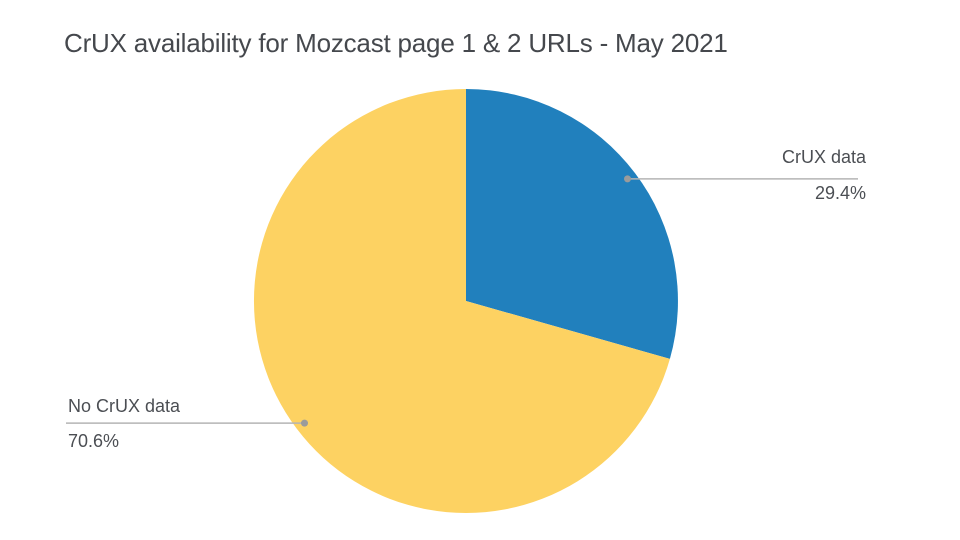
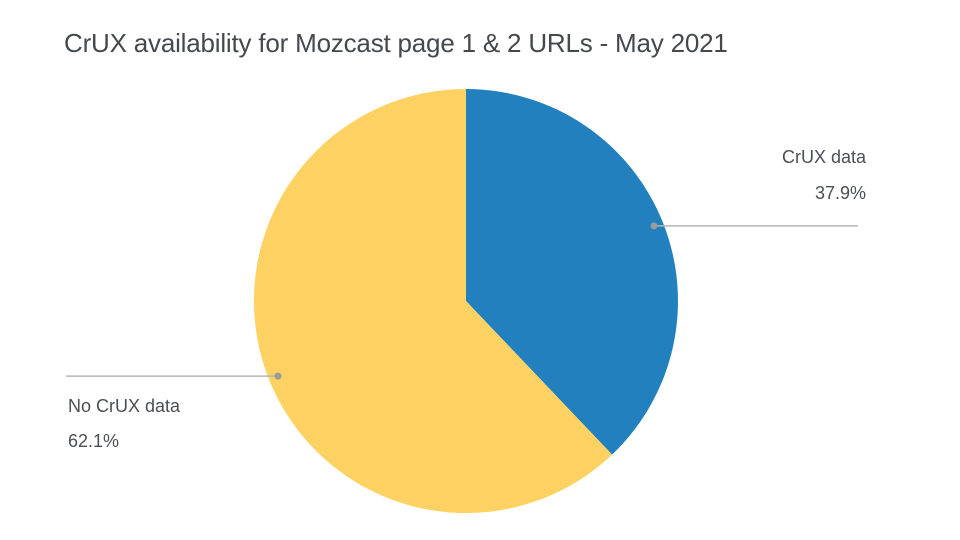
CrUX data: 29.4% -> 37.9%
No CrUX data: 70.6% -> 62.1%
